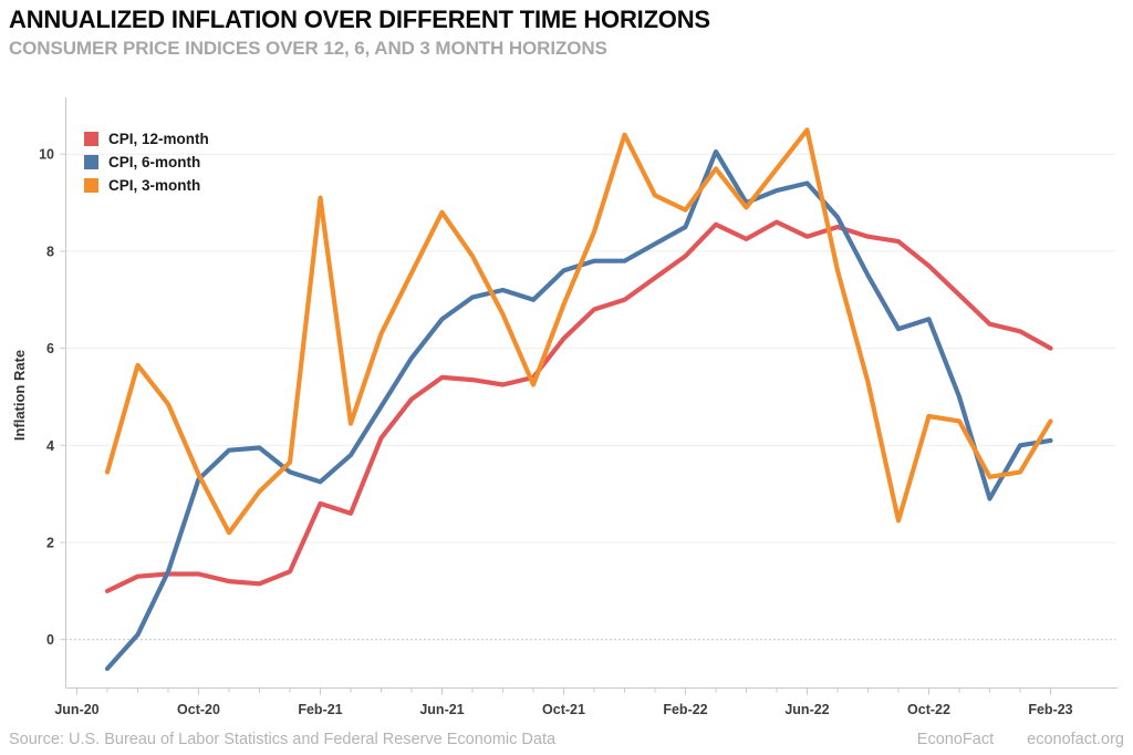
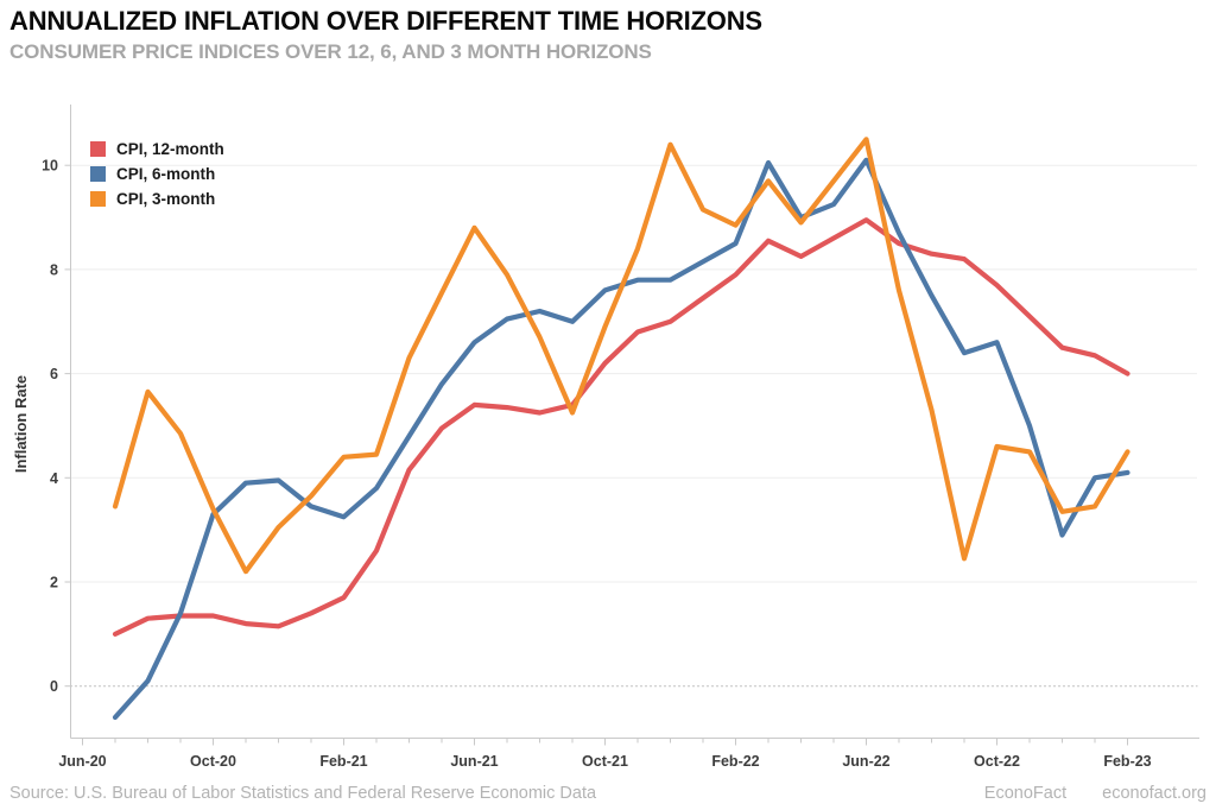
CPI, 12-month/Feb-21: 2.8 -> 1.7
CPI, 3-month/Feb-21: 9.1 -> 4.4
CPI, 12-month/Jun-22: 8.3 -> 8.9
CPI, 6-month/Jun-22: 9.4 -> 10.1
